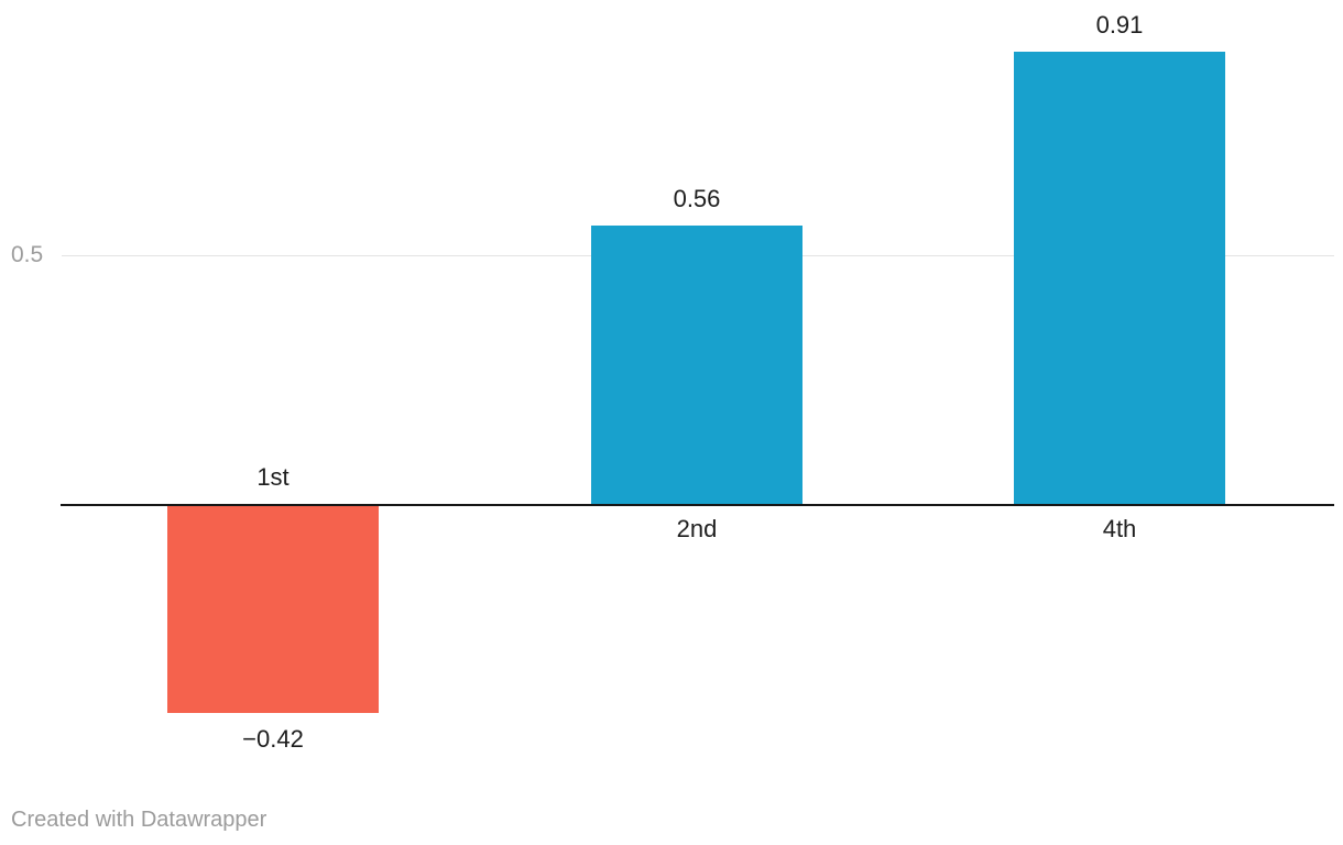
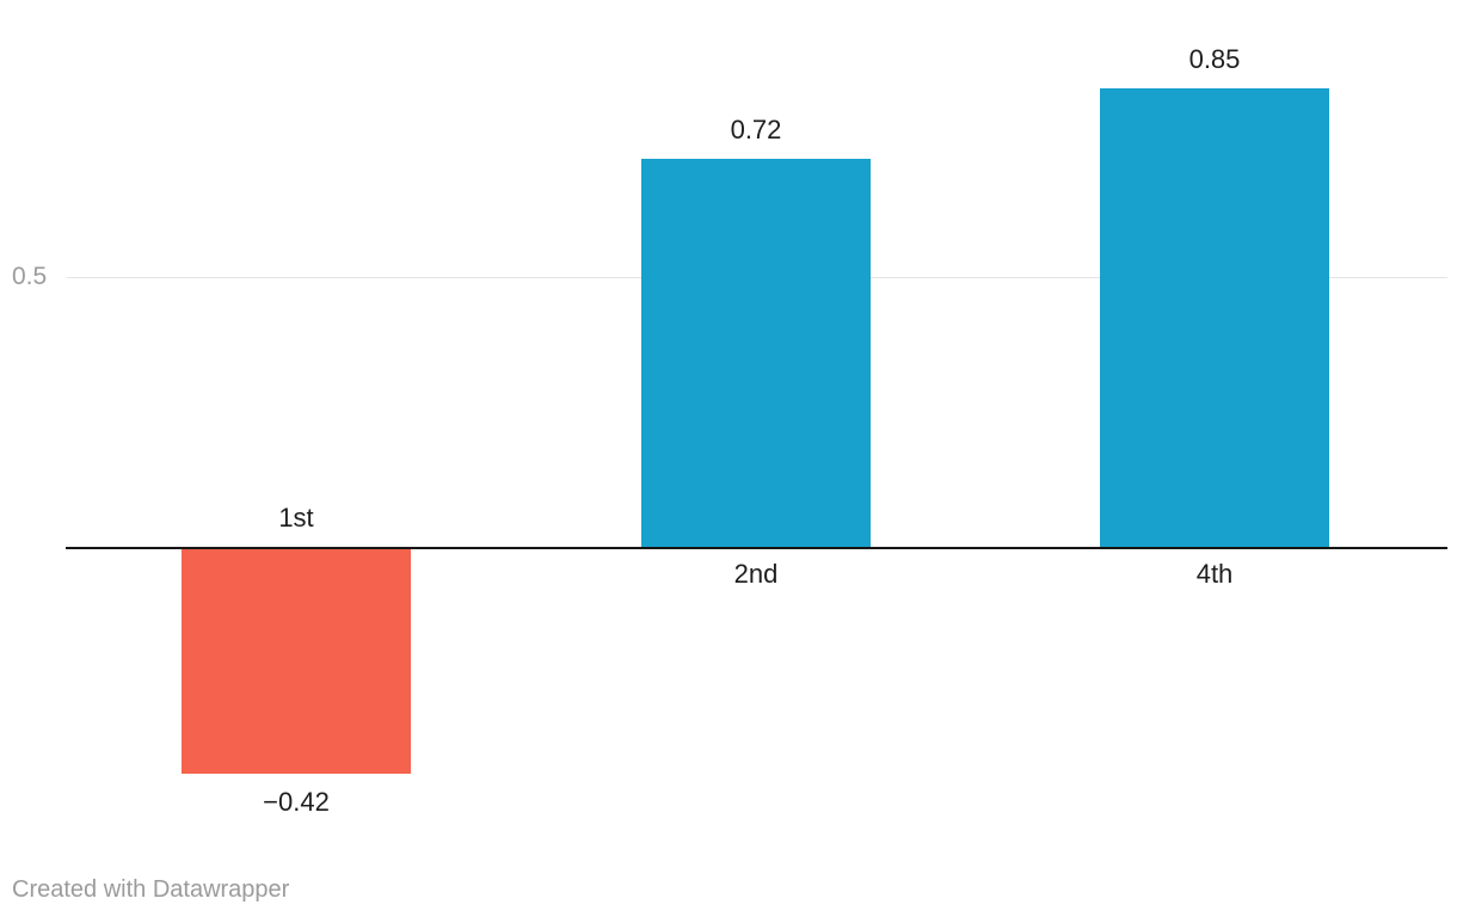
2nd: 0.56 -> 0.72
4th: 0.91 -> 0.85
